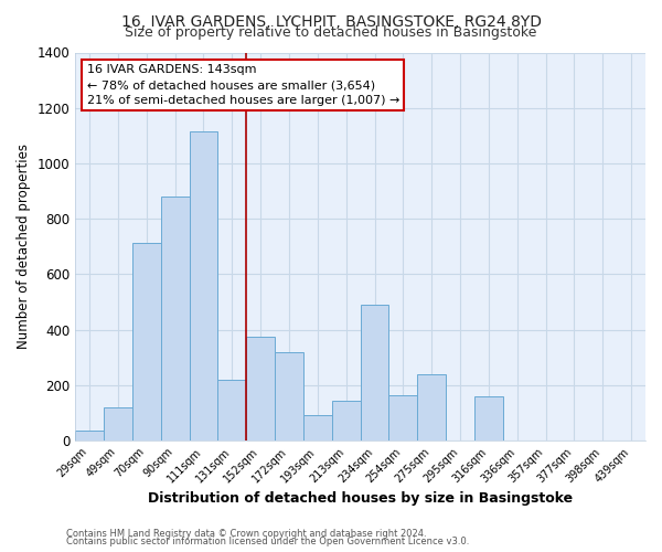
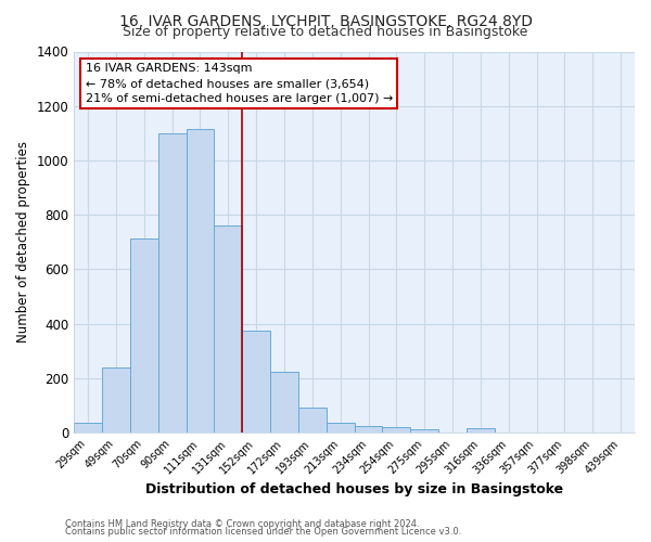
49sqm: 120 -> 240
90sqm: 880 -> 1100
131sqm: 220 -> 760
172sqm: 320 -> 225
213sqm: 145 -> 35
234sqm: 490 -> 25
254sqm: 165 -> 20
275sqm: 240 -> 12
316sqm: 160 -> 15
